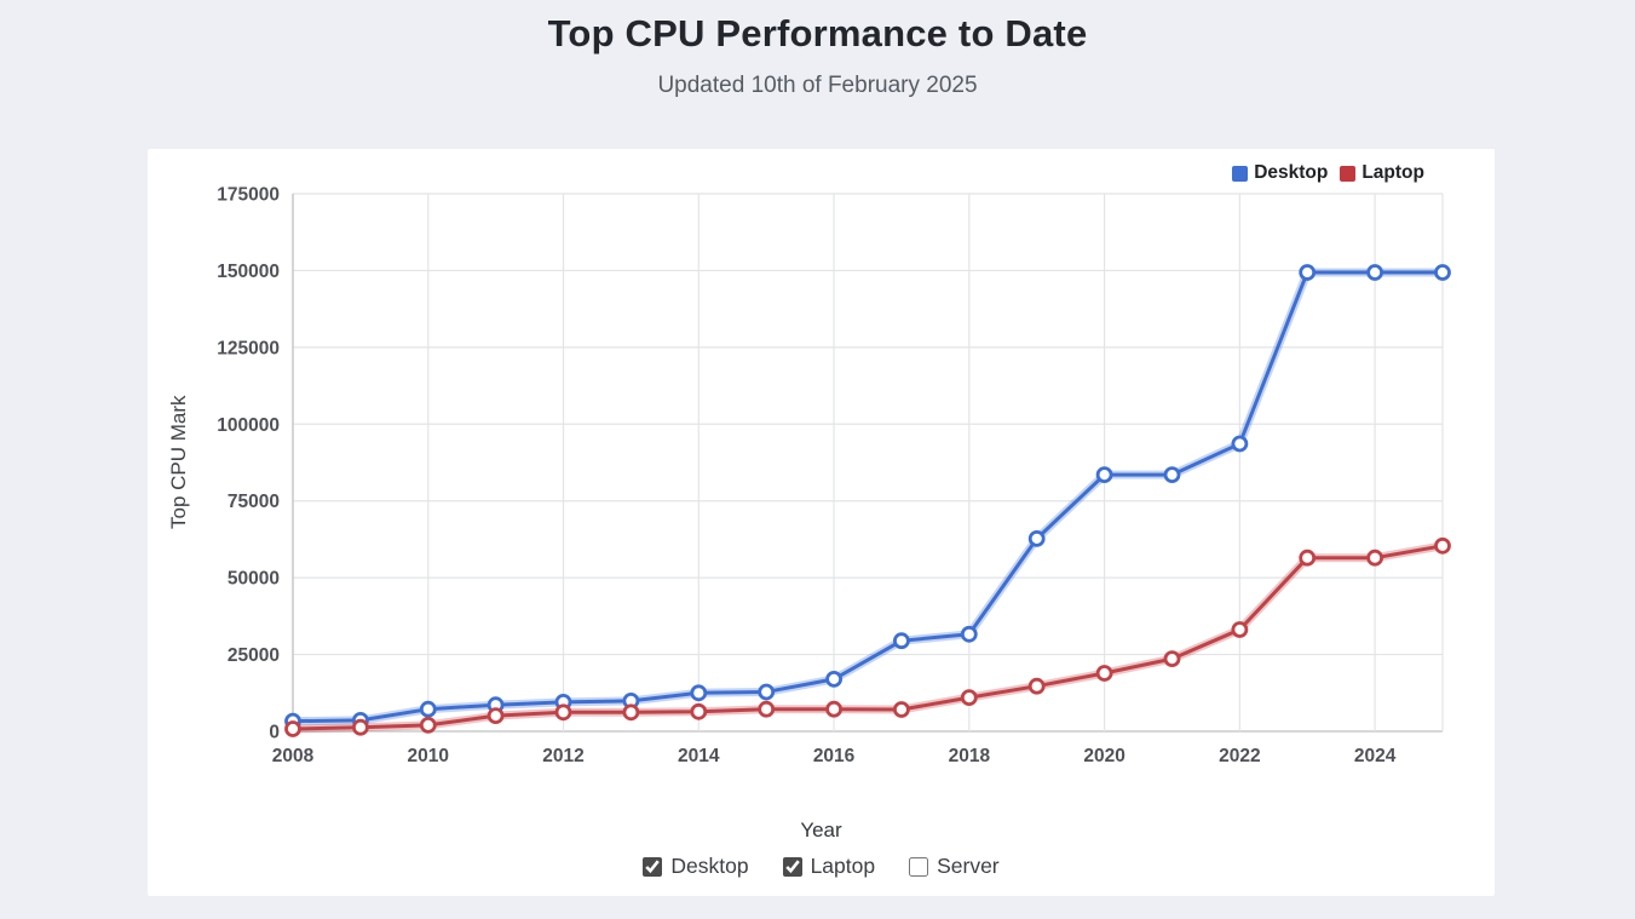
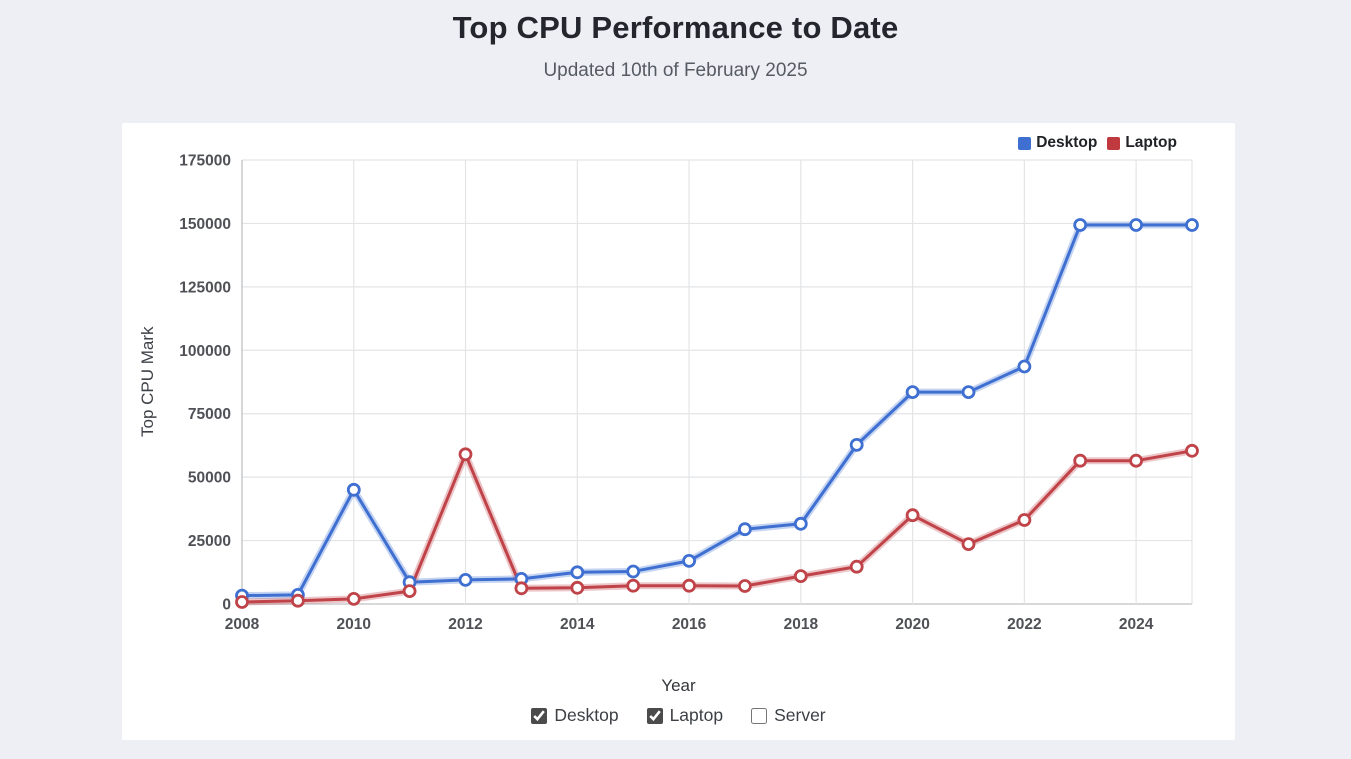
Desktop/2010: 7000 -> 45000
Laptop/2012: 6000 -> 59000
Laptop/2020: 19000 -> 35000
